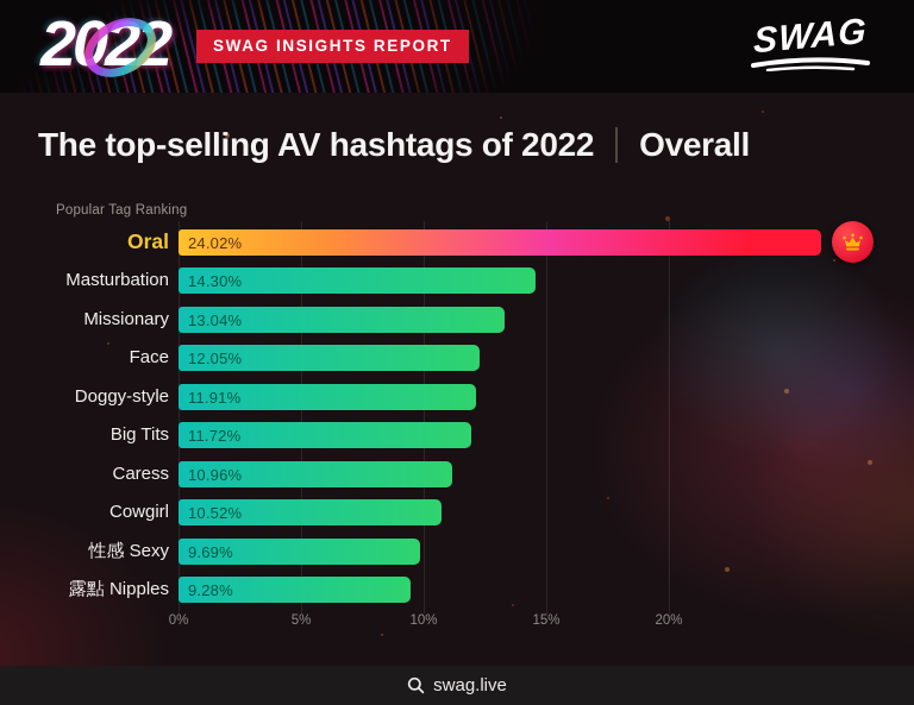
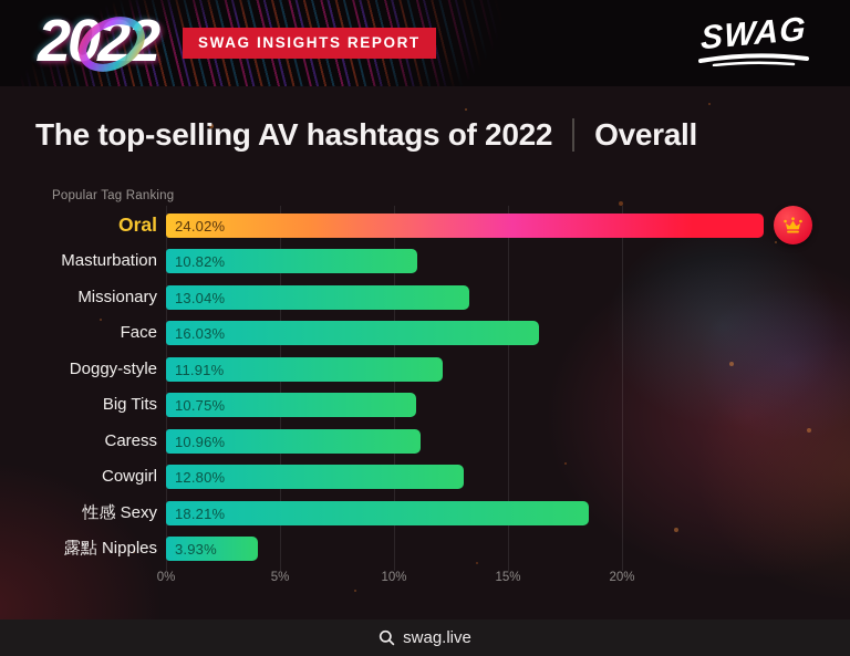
Masturbation: 14.30% -> 10.82%
Face: 12.05% -> 16.03%
Big Tits: 11.72% -> 10.75%
Cowgirl: 10.52% -> 12.80%
性感 Sexy: 9.69% -> 18.21%
露點 Nipples: 9.28% -> 3.93%
